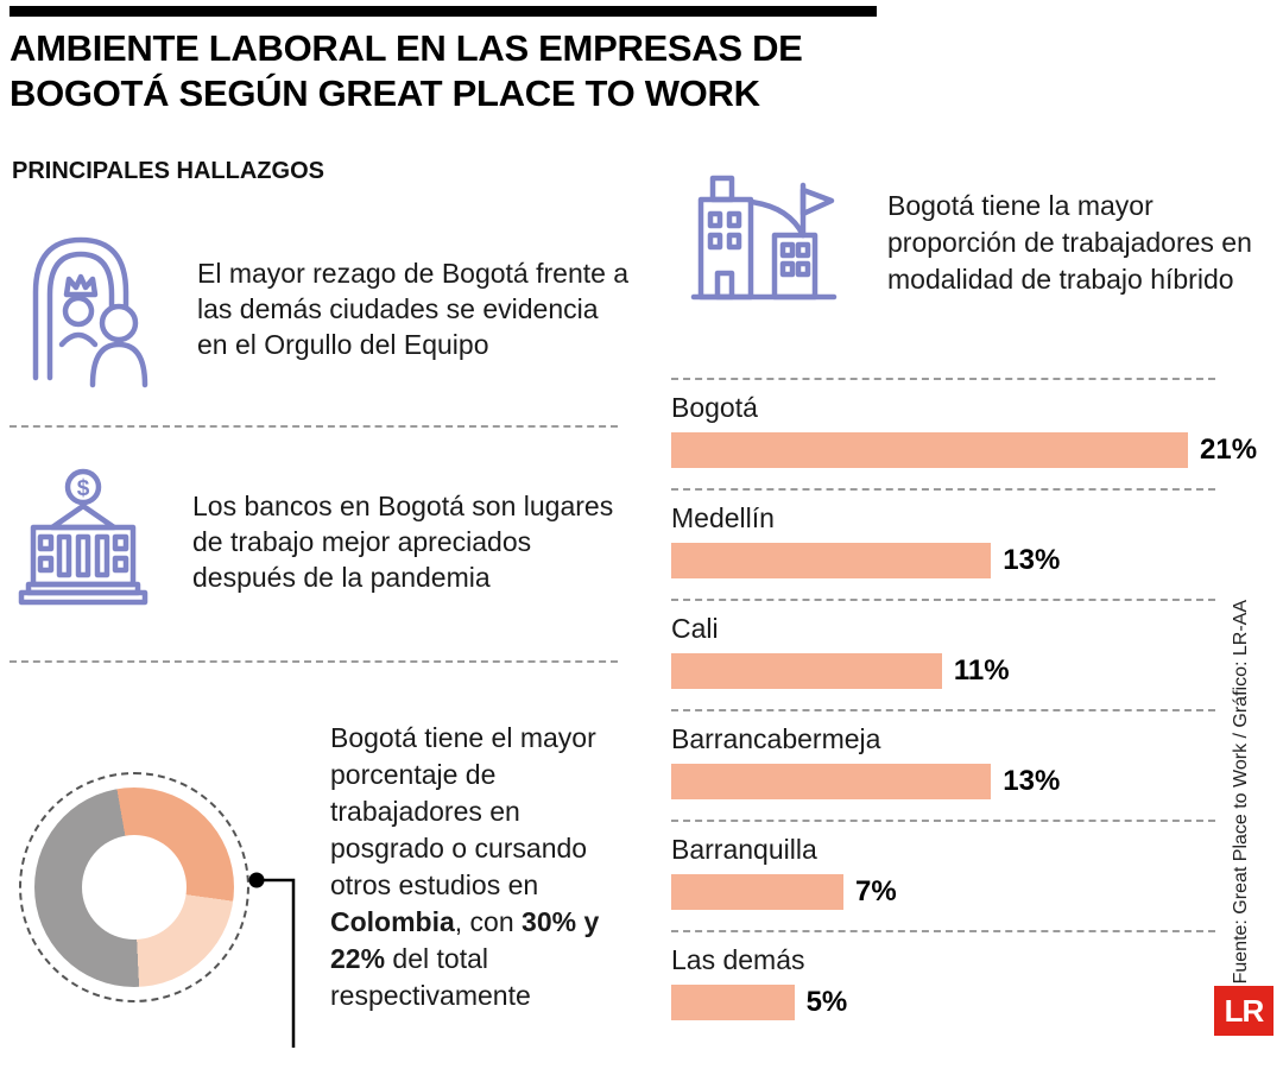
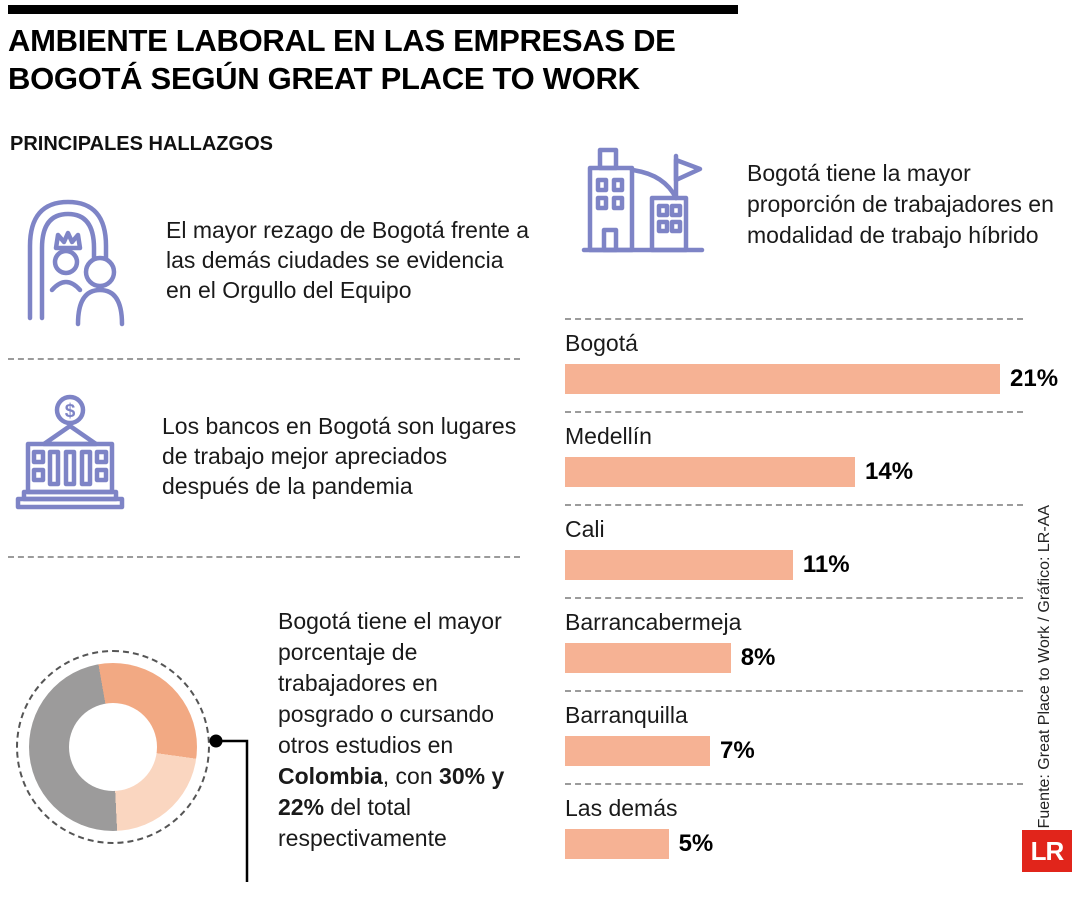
Medellín: 13% -> 14%
Barrancabermeja: 13% -> 8%
